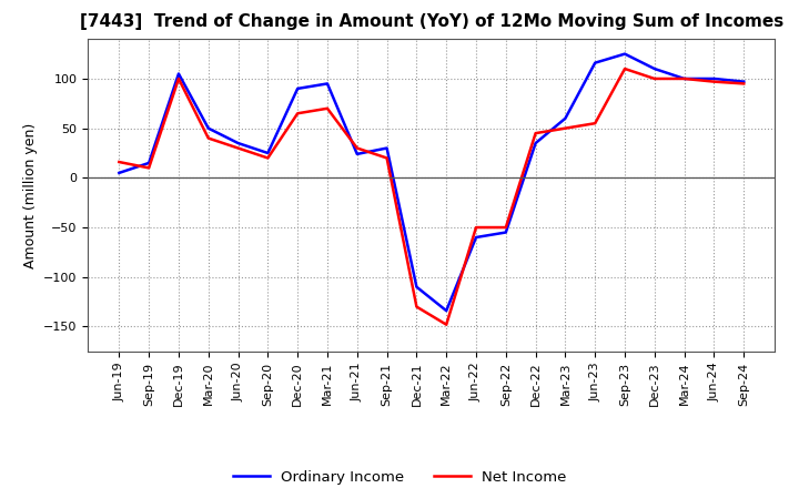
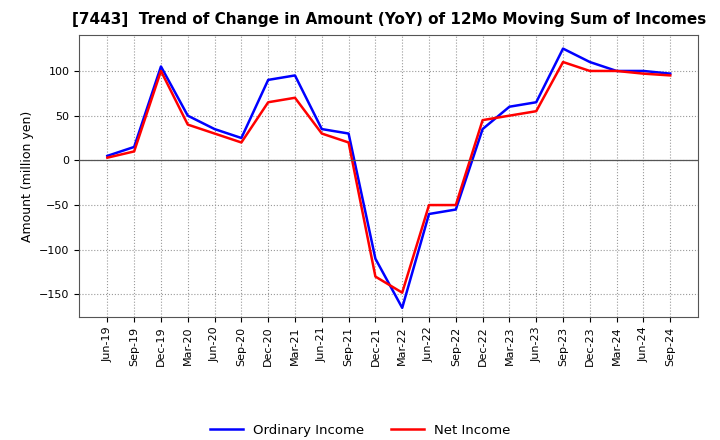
Net Income/Jun-19: 16 -> 3
Ordinary Income/Jun-21: 24 -> 35
Ordinary Income/Mar-22: -134 -> -165
Ordinary Income/Jun-23: 116 -> 65
